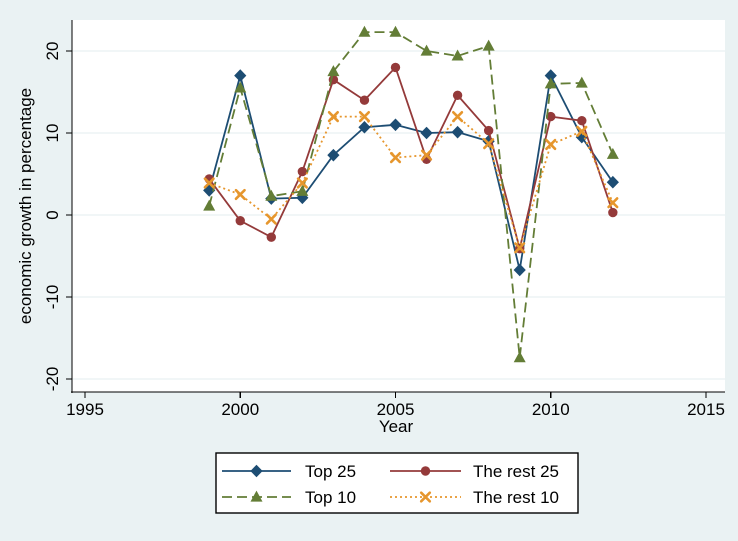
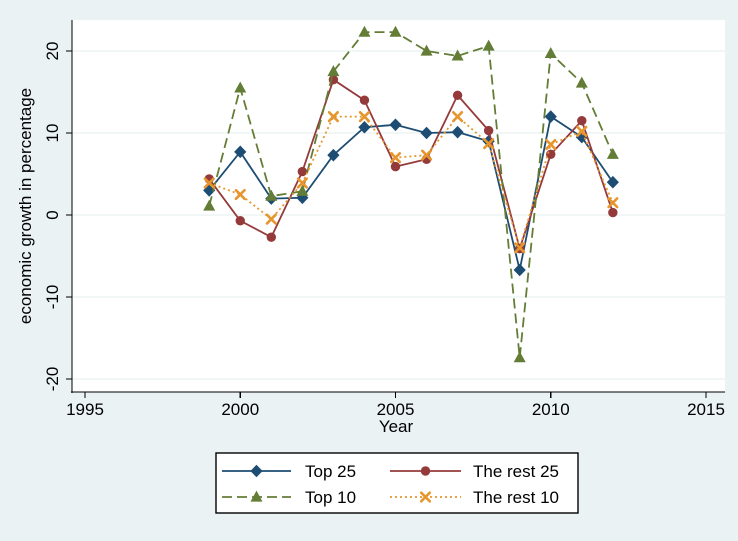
Top 25/2000: 17 -> 8
The rest 25/2005: 18 -> 6
Top 25/2010: 17 -> 12
The rest 25/2010: 12 -> 7
Top 10/2010: 16 -> 20
